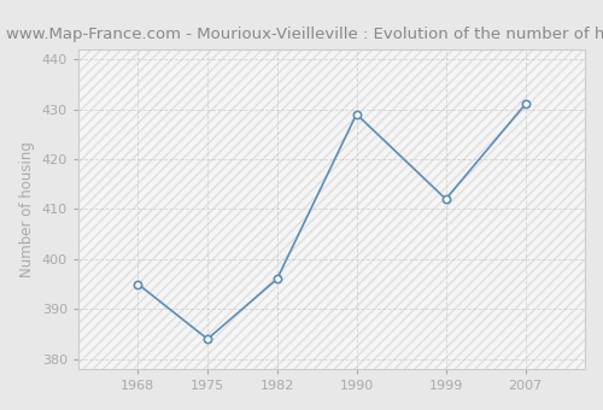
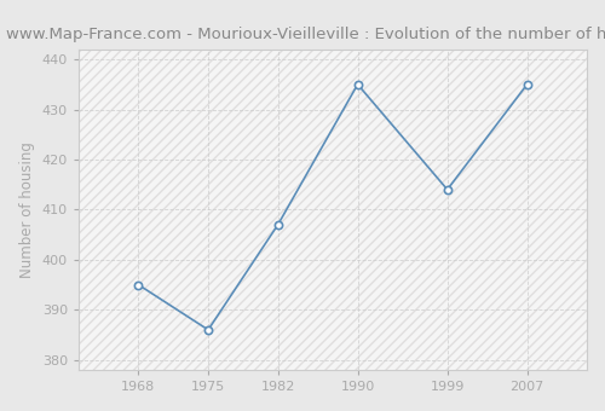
1975: 384 -> 386
1982: 396 -> 407
1990: 429 -> 435
1999: 412 -> 414
2007: 431 -> 435
